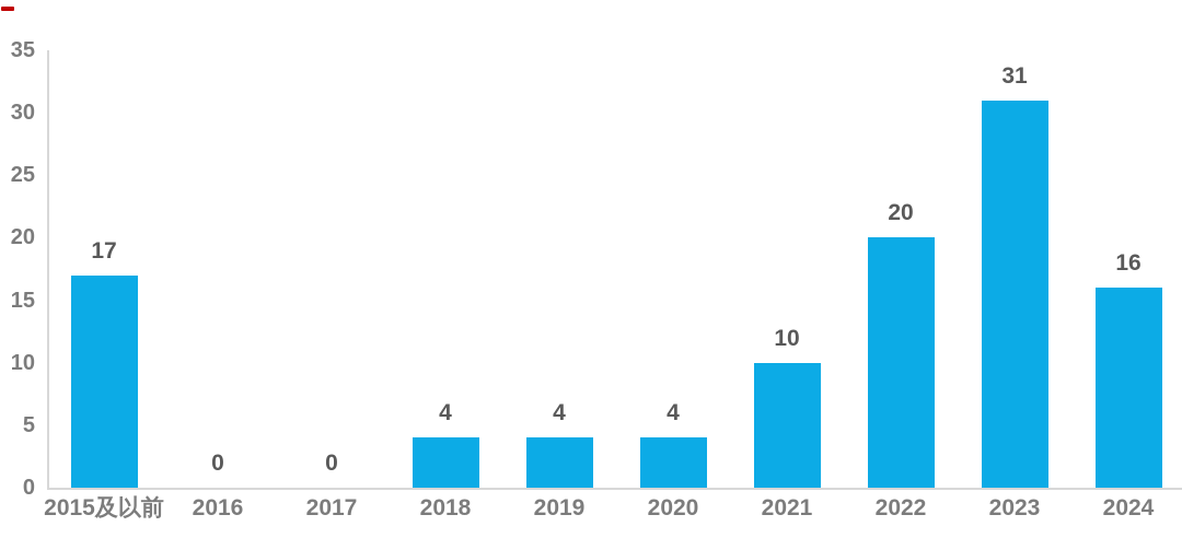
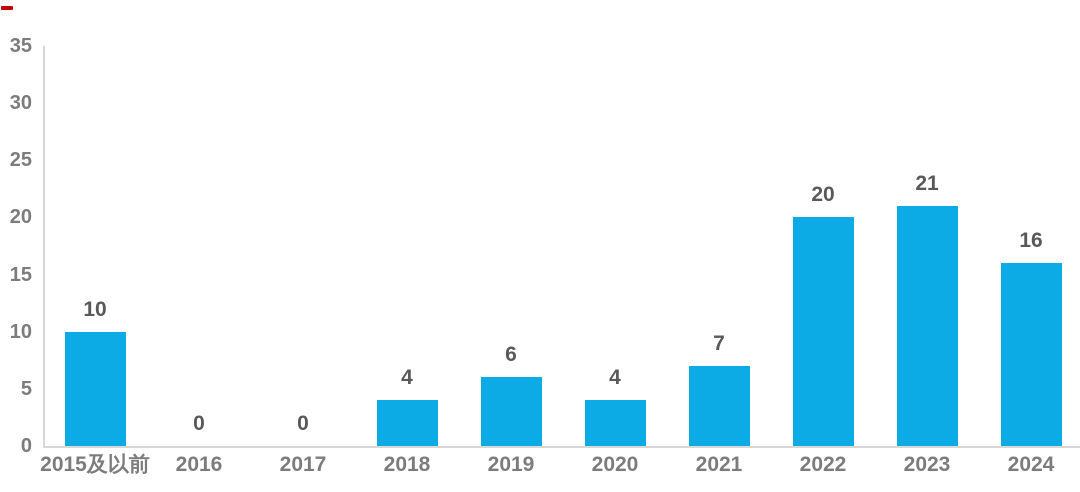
2015及以前: 17 -> 10
2019: 4 -> 6
2021: 10 -> 7
2023: 31 -> 21
